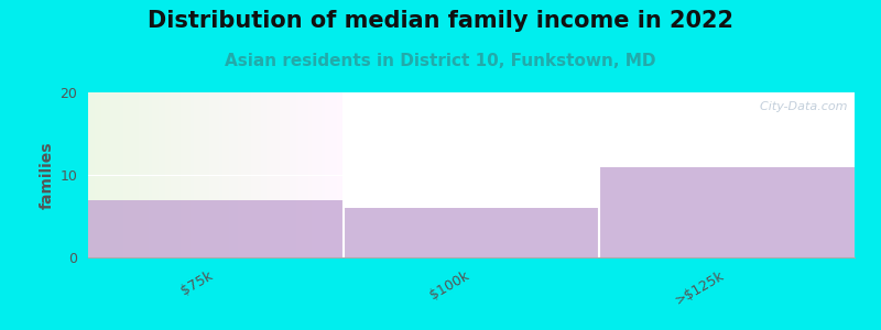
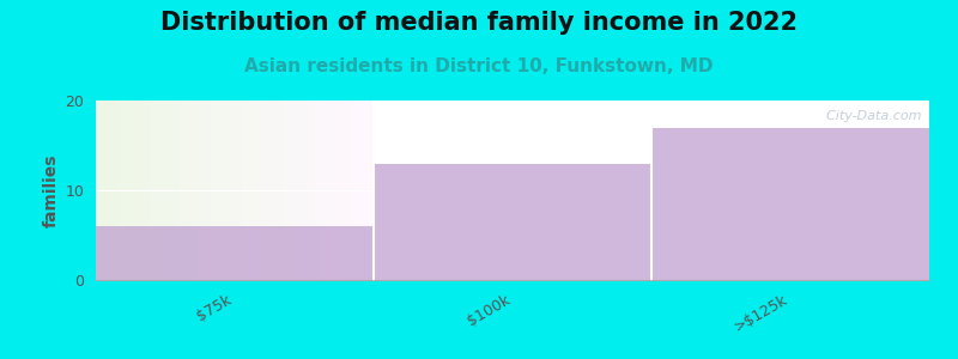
$75k: 7 -> 6
$100k: 6 -> 13
>$125k: 11 -> 17
